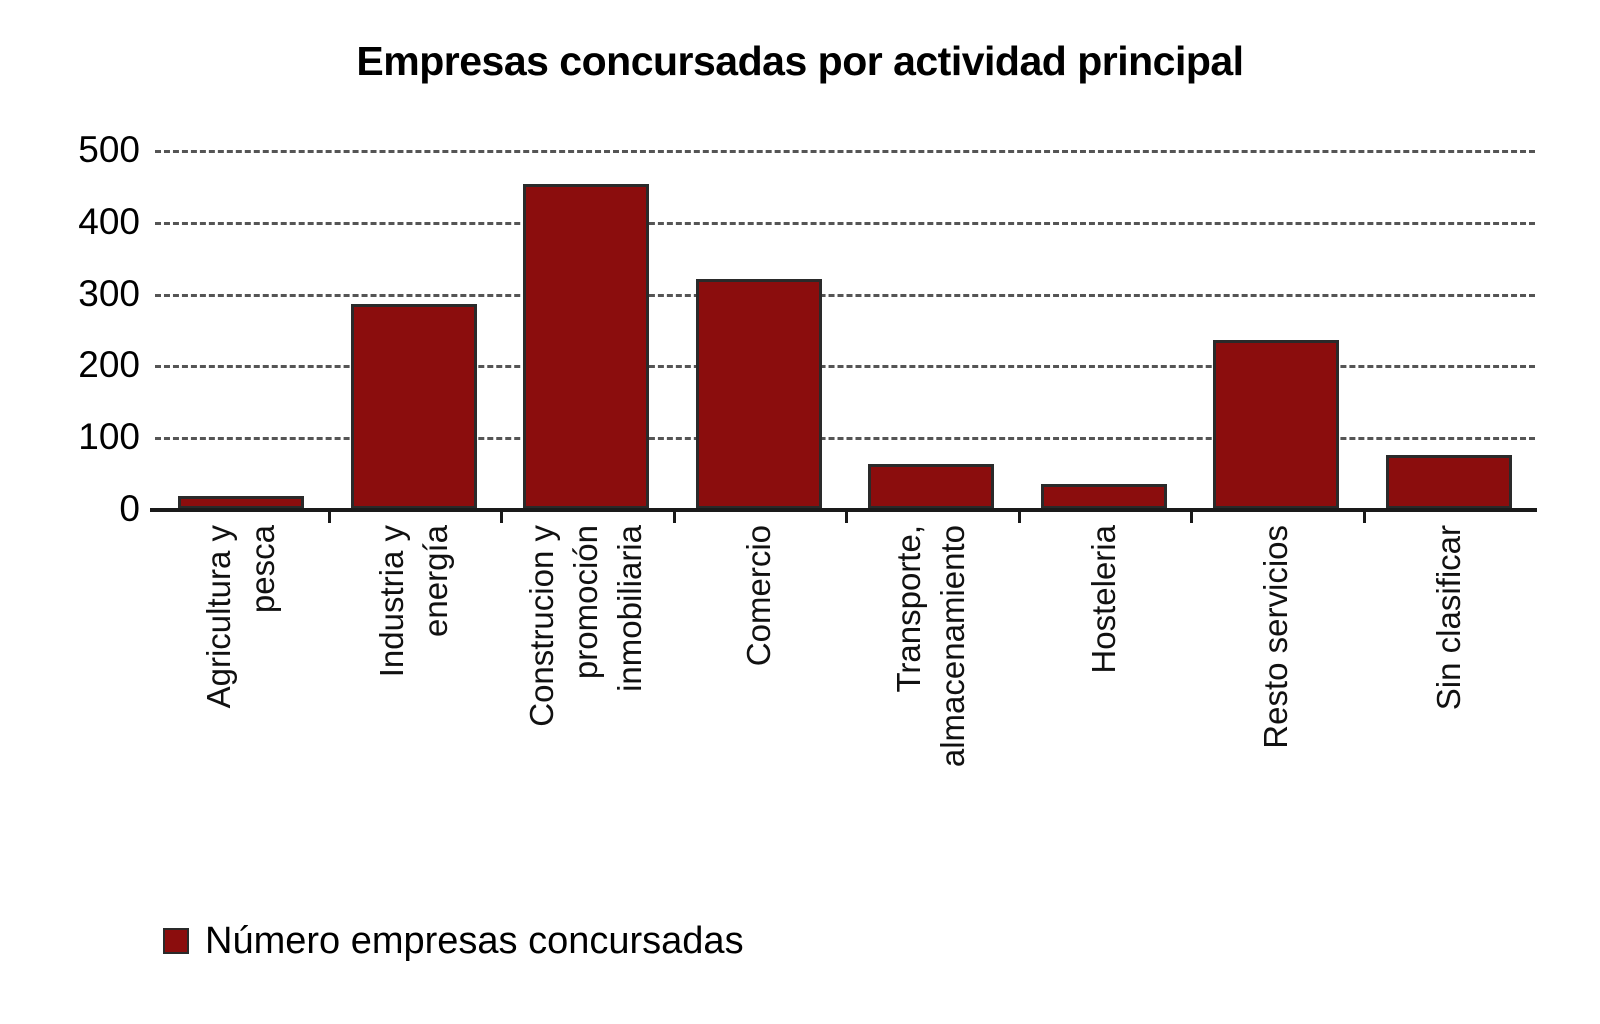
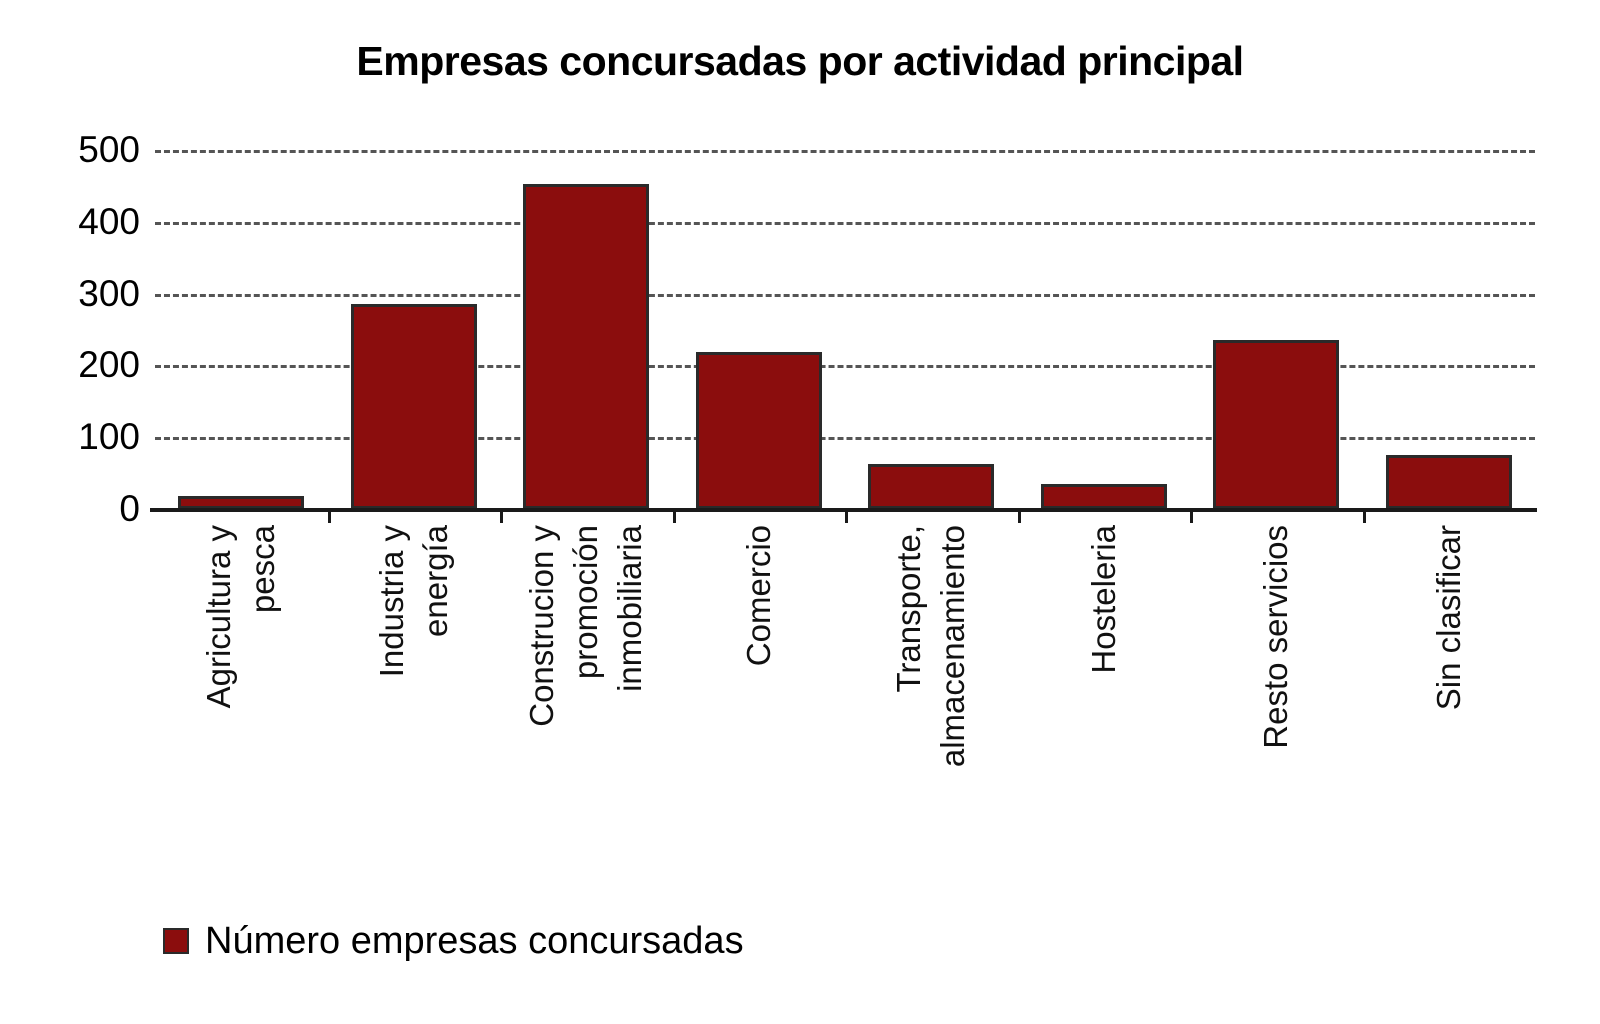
Comercio: 320 -> 220
